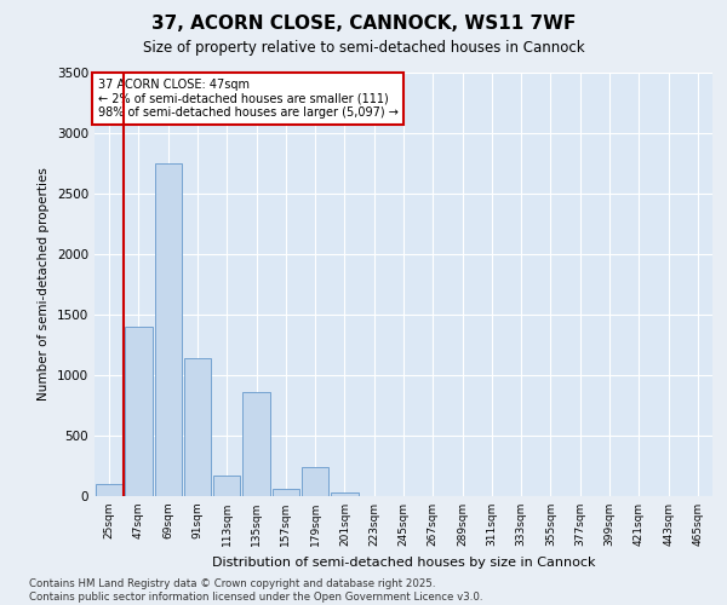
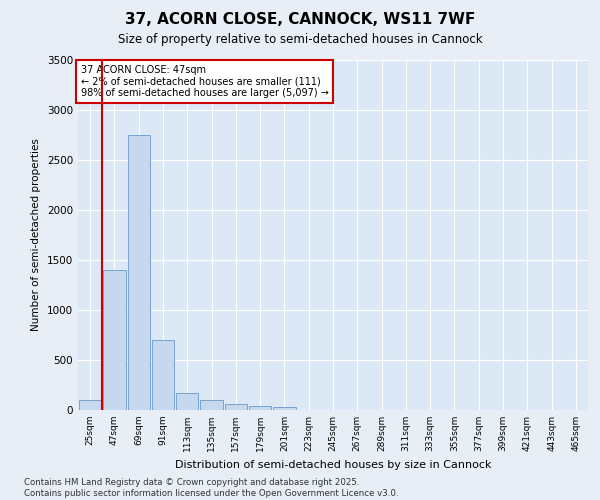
91sqm: 1140 -> 700
135sqm: 860 -> 100
179sqm: 240 -> 40
